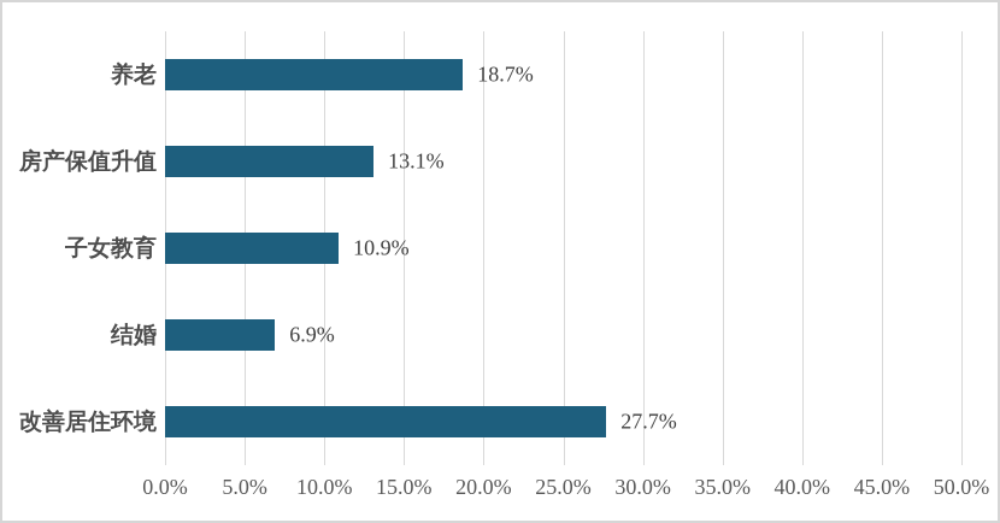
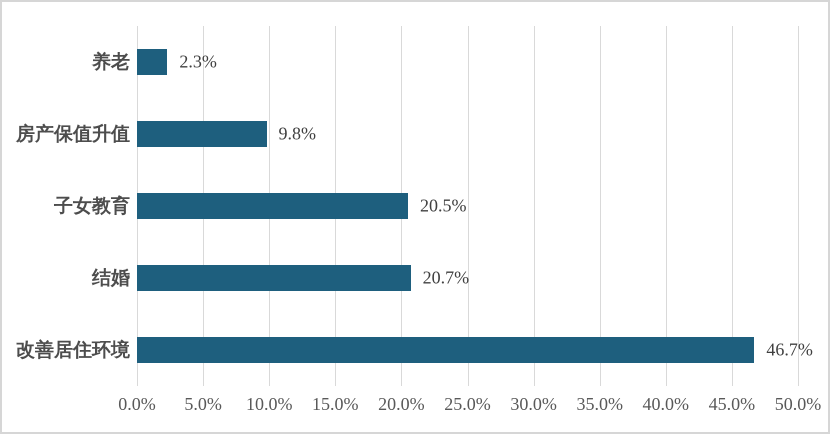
养老: 18.7% -> 2.3%
房产保值升值: 13.1% -> 9.8%
子女教育: 10.9% -> 20.5%
结婚: 6.9% -> 20.7%
改善居住环境: 27.7% -> 46.7%
